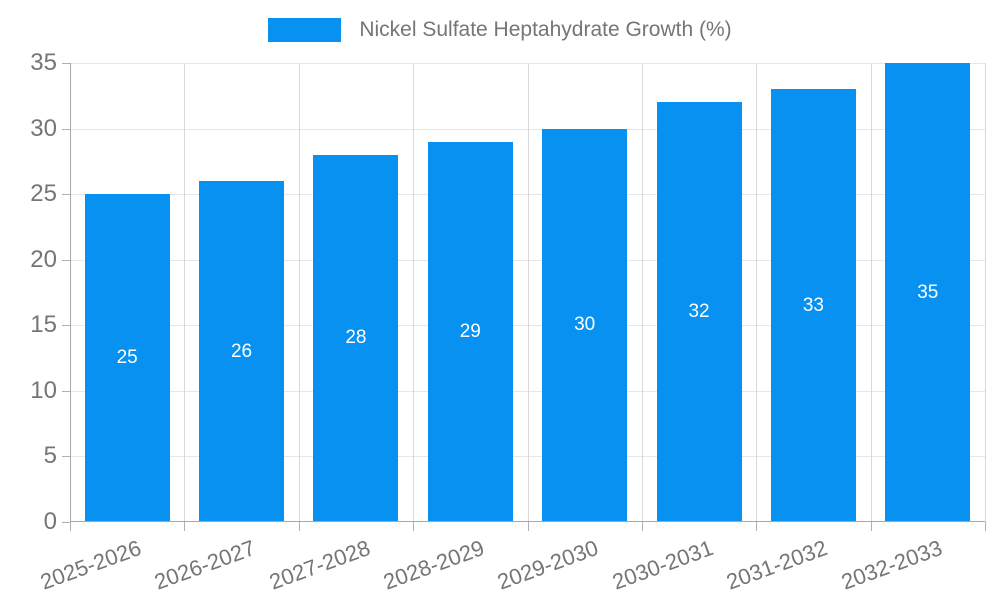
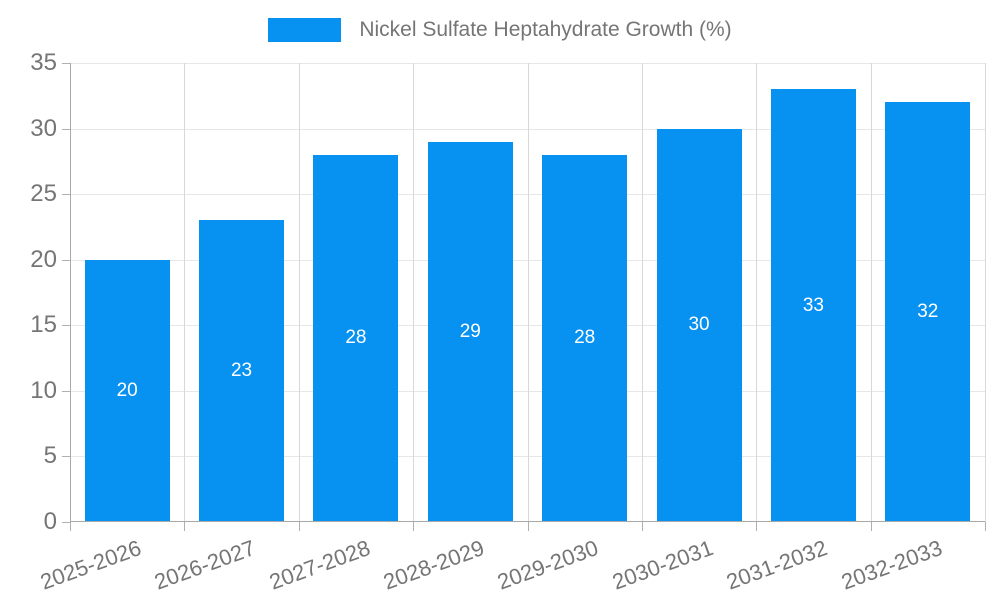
2025-2026: 25 -> 20
2026-2027: 26 -> 23
2029-2030: 30 -> 28
2030-2031: 32 -> 30
2032-2033: 35 -> 32
